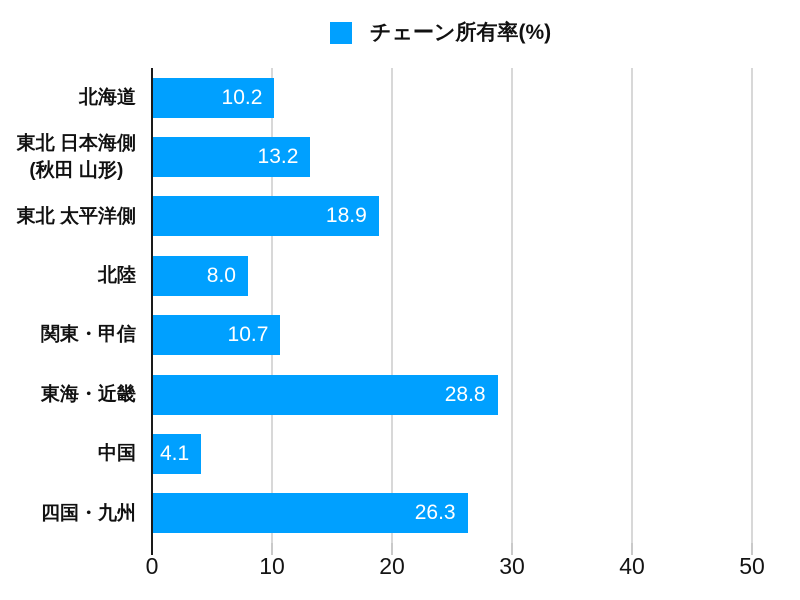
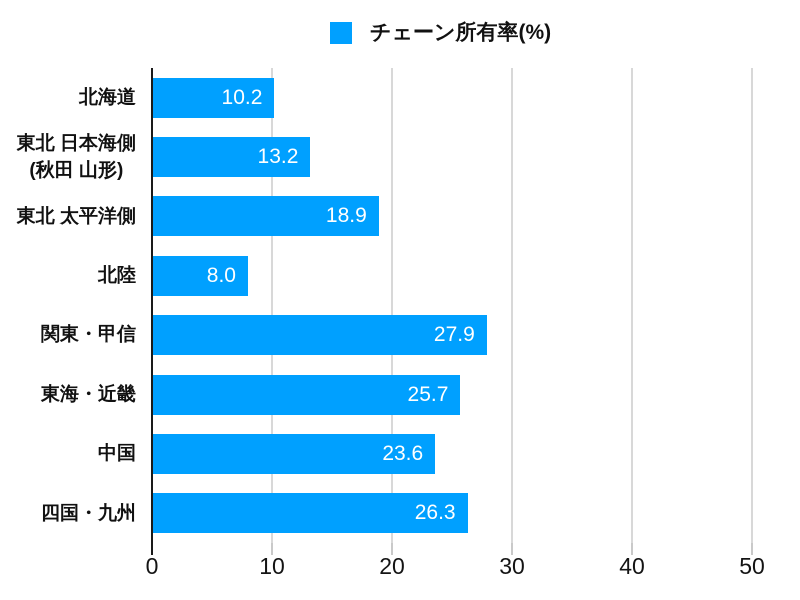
関東・甲信: 10.7 -> 27.9
東海・近畿: 28.8 -> 25.7
中国: 4.1 -> 23.6
